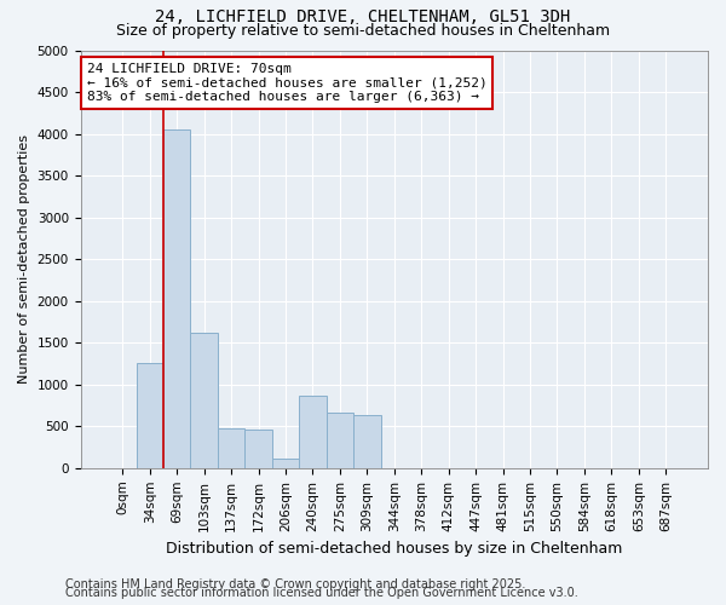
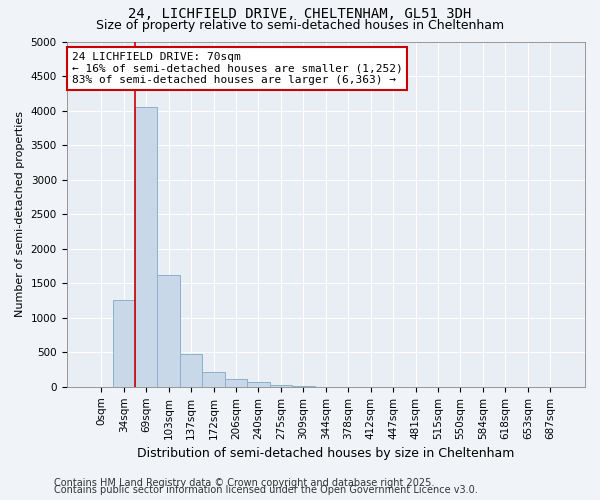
172sqm: 460 -> 220
240sqm: 860 -> 70
275sqm: 660 -> 30
309sqm: 640 -> 10
